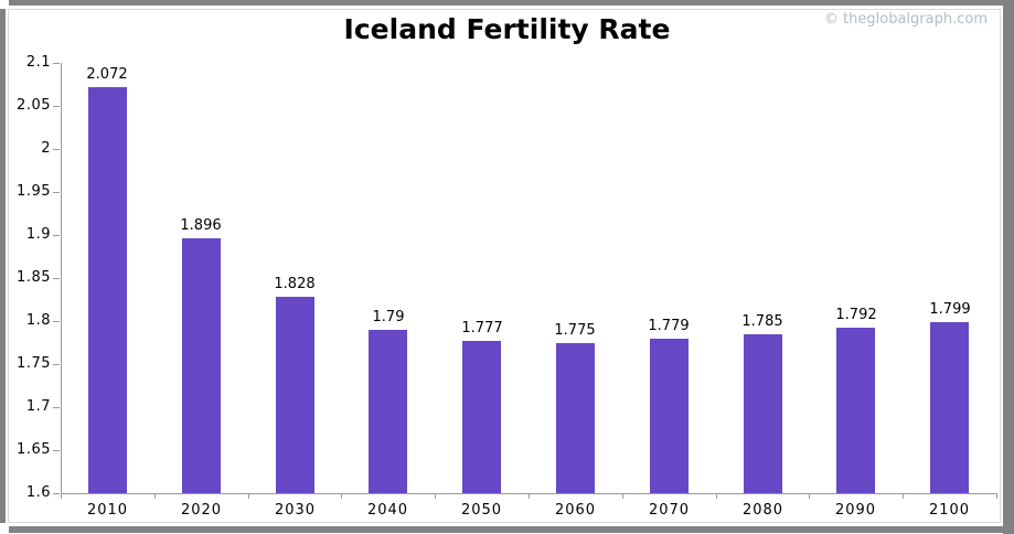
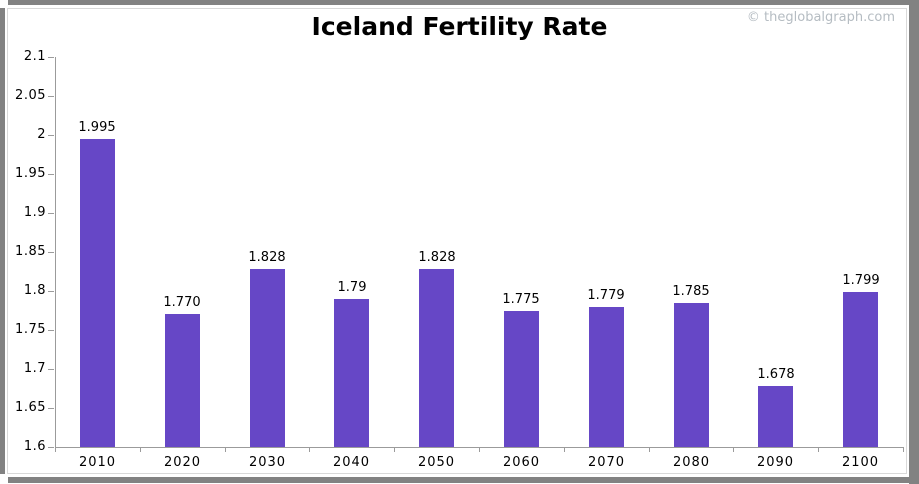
2010: 2.072 -> 1.995
2020: 1.896 -> 1.770
2050: 1.777 -> 1.828
2090: 1.792 -> 1.678
